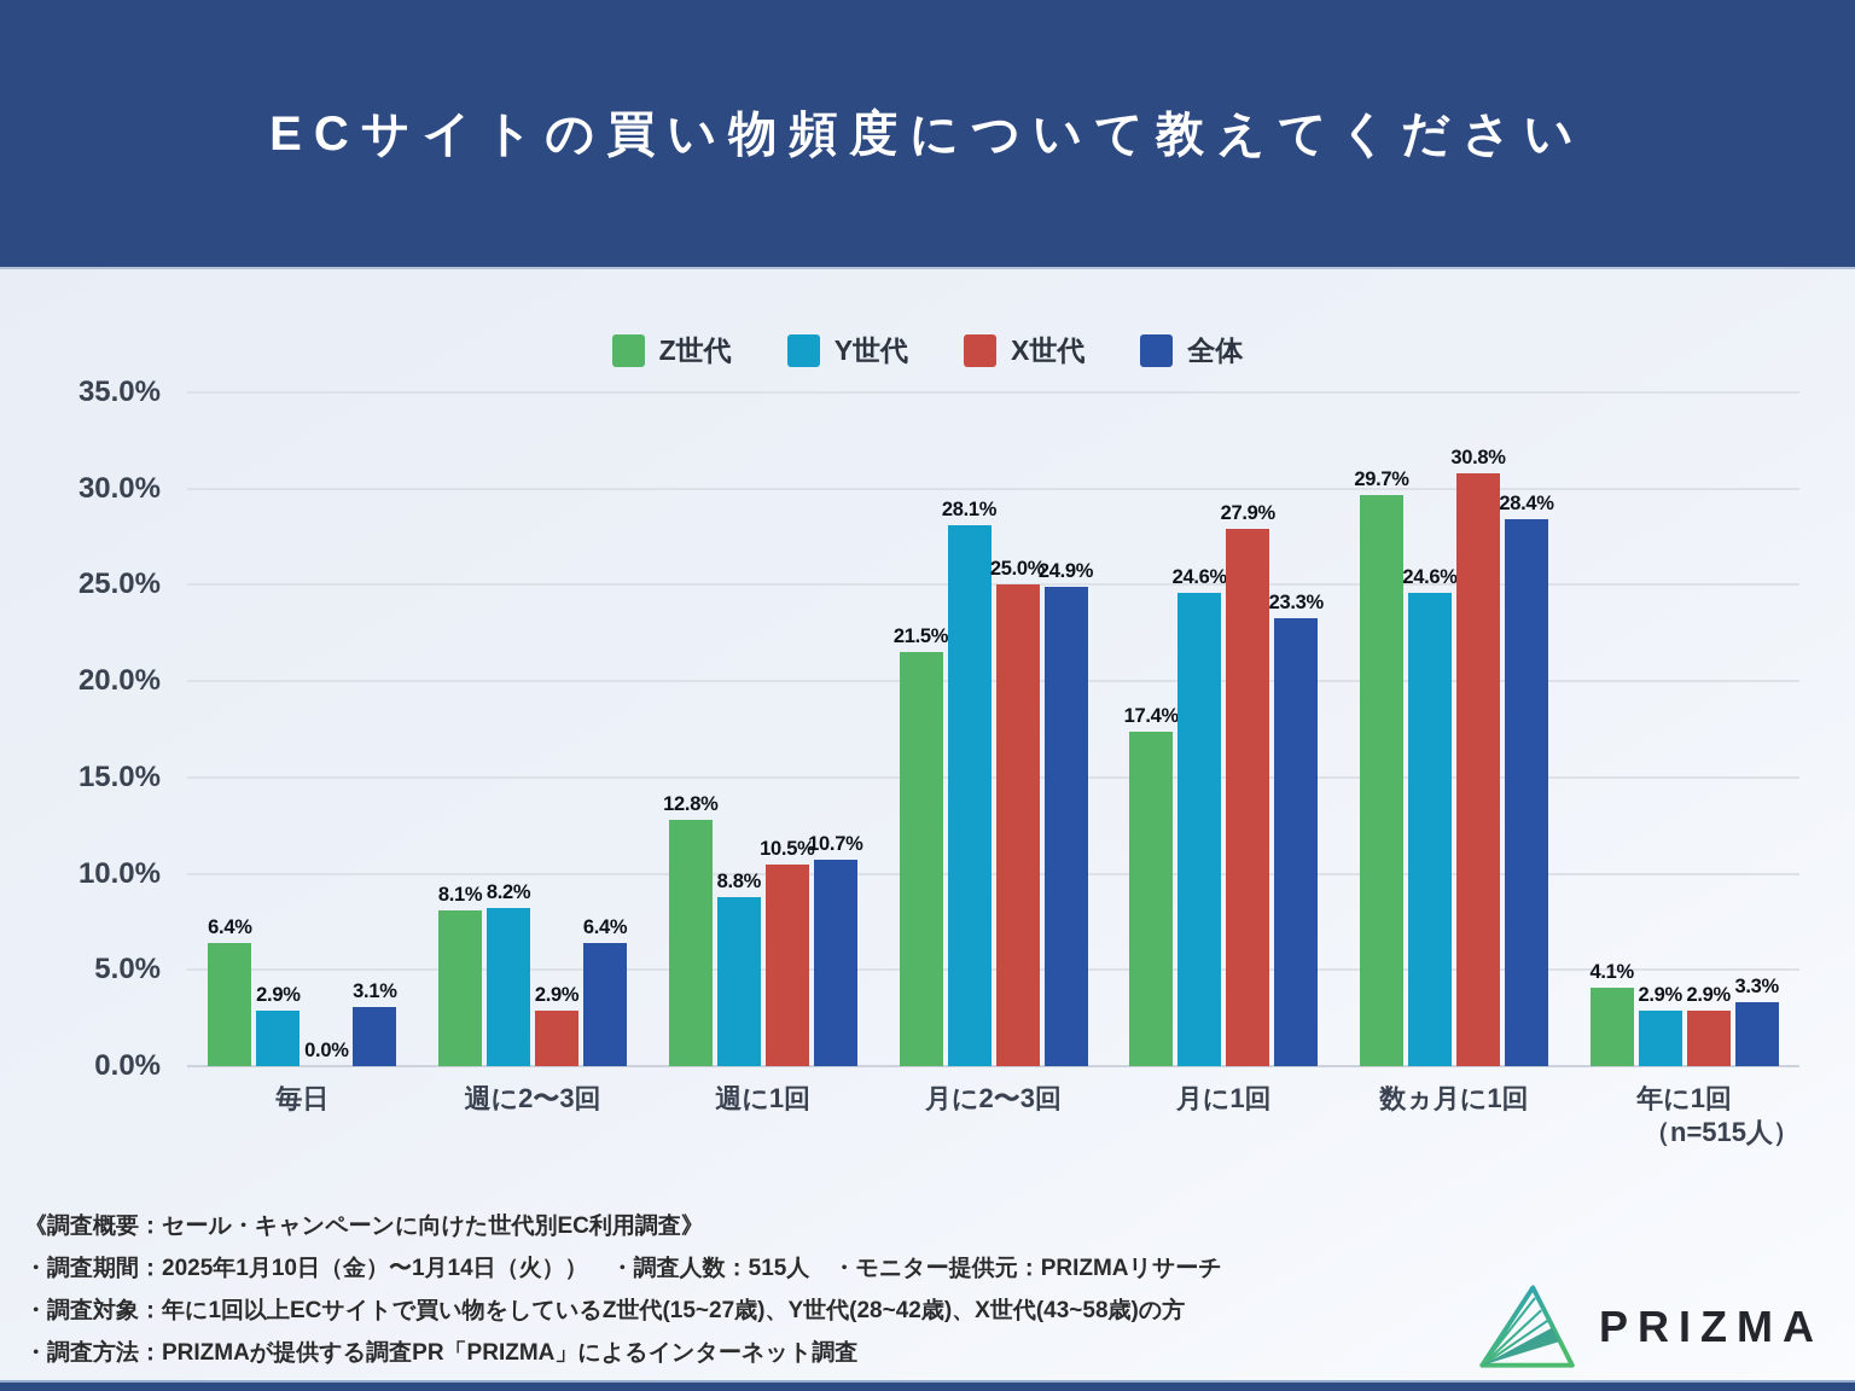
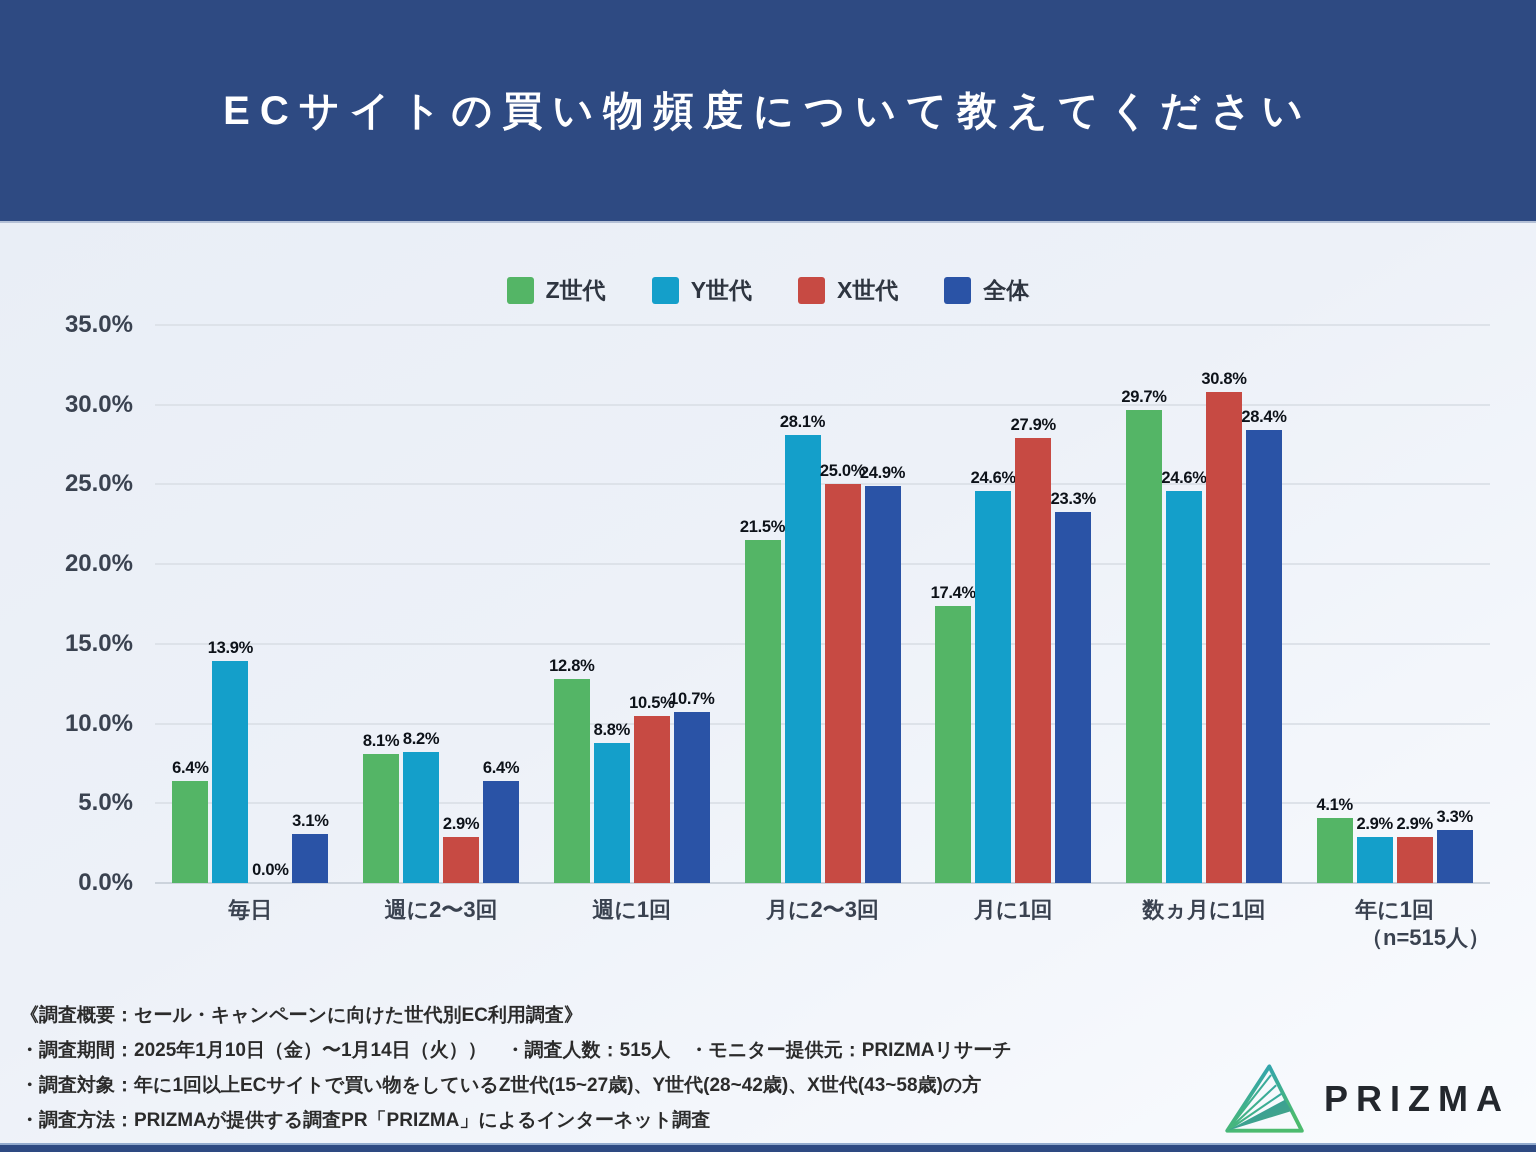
Y世代/毎日: 2.9% -> 13.9%
